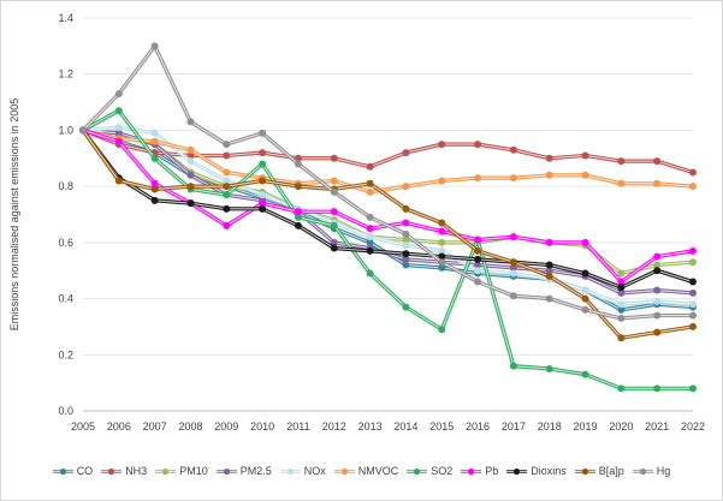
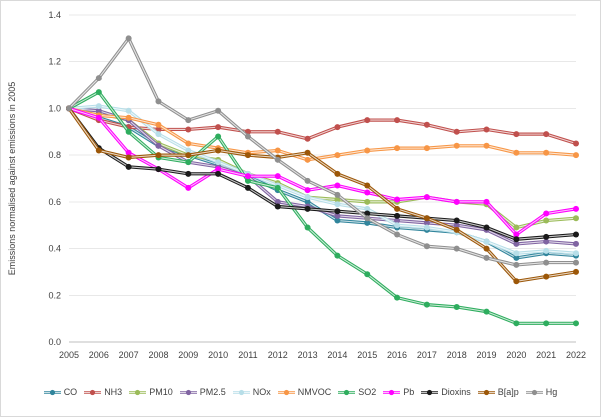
SO2/2016: 0.61 -> 0.19
Dioxins/2021: 0.50 -> 0.45
